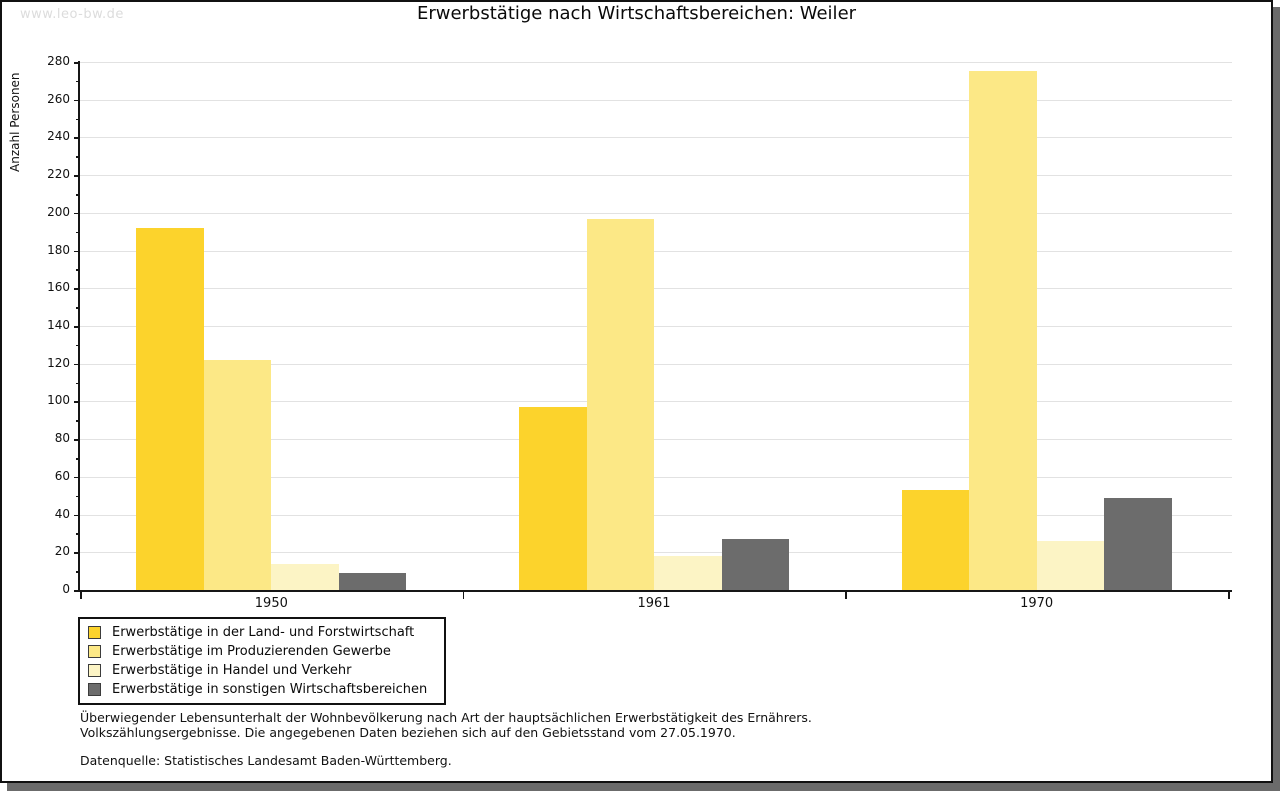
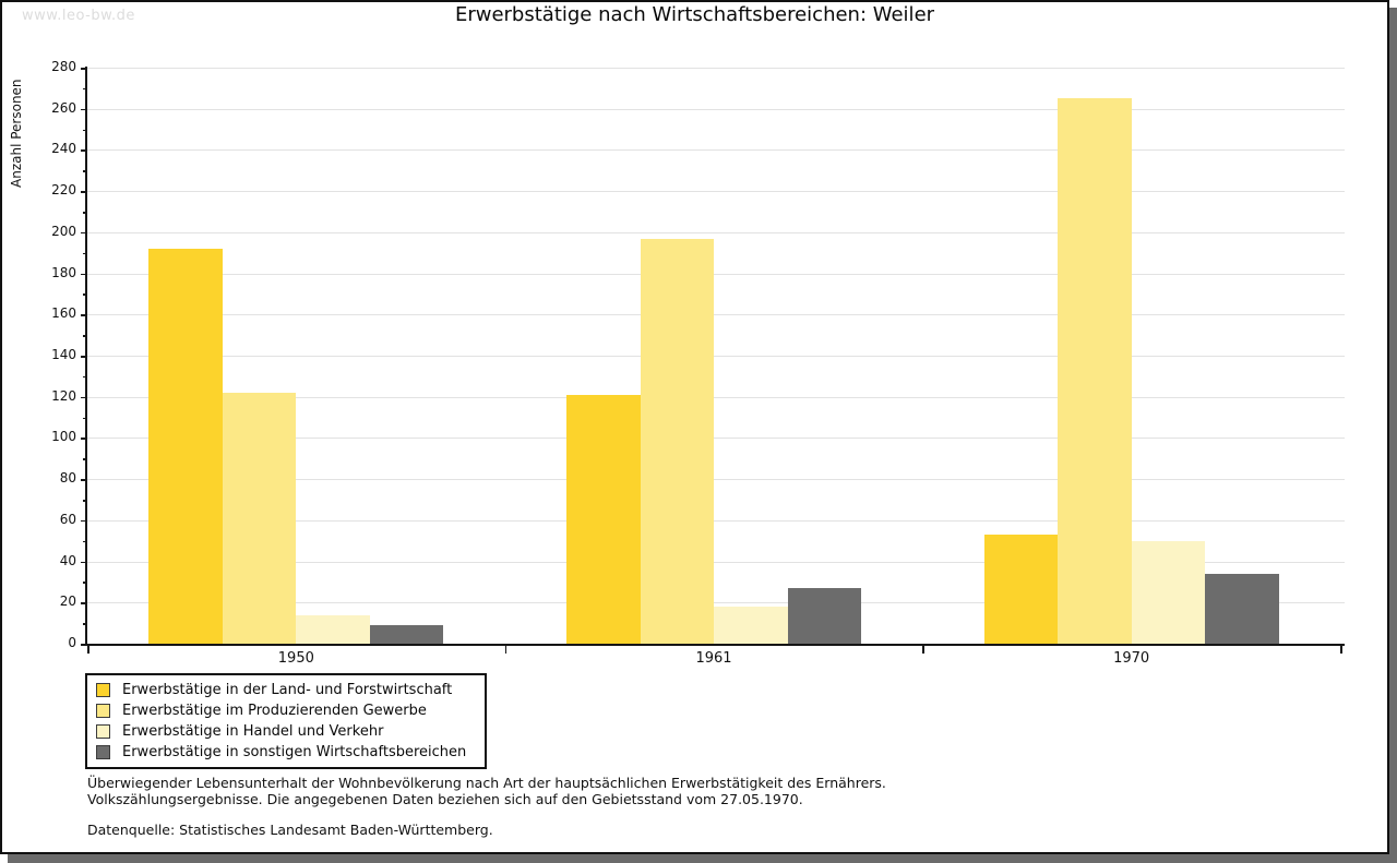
Erwerbstätige in der Land- und Forstwirtschaft/1961: 97 -> 121
Erwerbstätige im Produzierenden Gewerbe/1970: 275 -> 265
Erwerbstätige in Handel und Verkehr/1970: 26 -> 50
Erwerbstätige in sonstigen Wirtschaftsbereichen/1970: 49 -> 34
